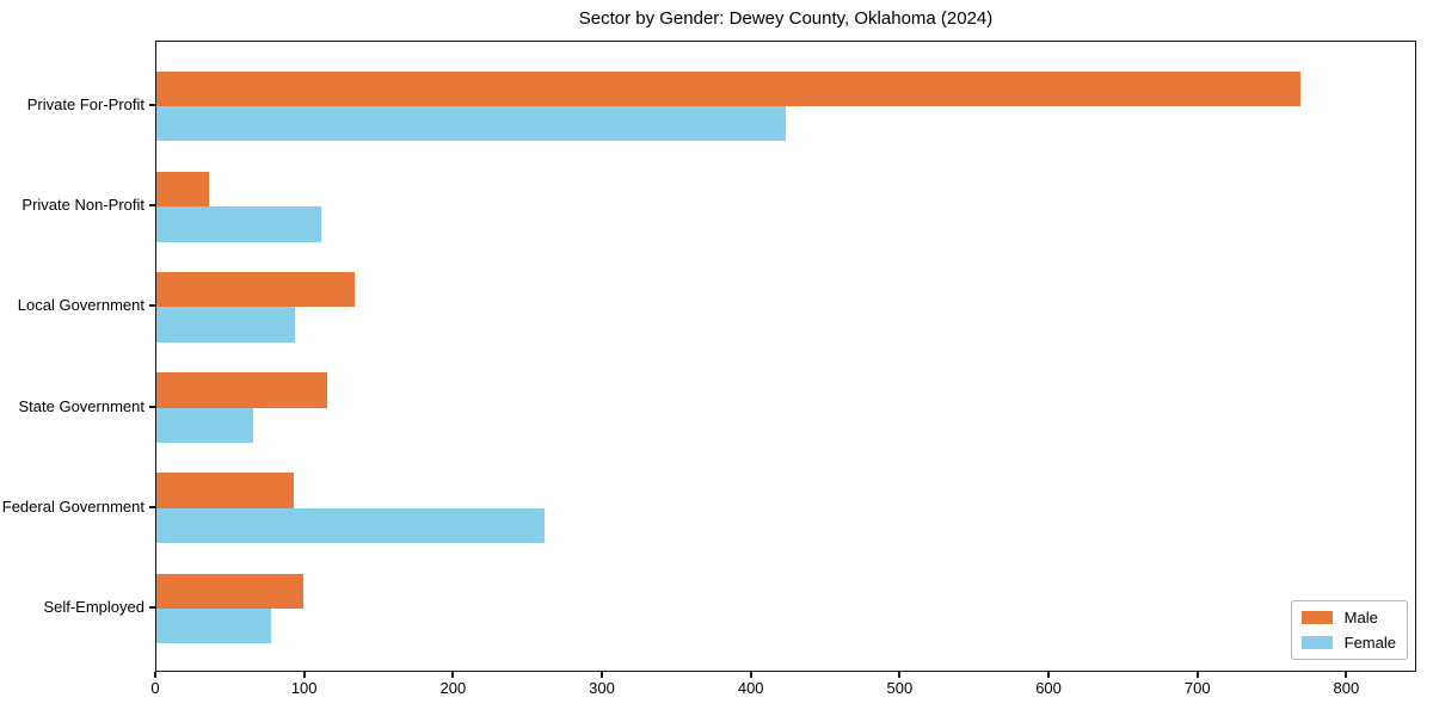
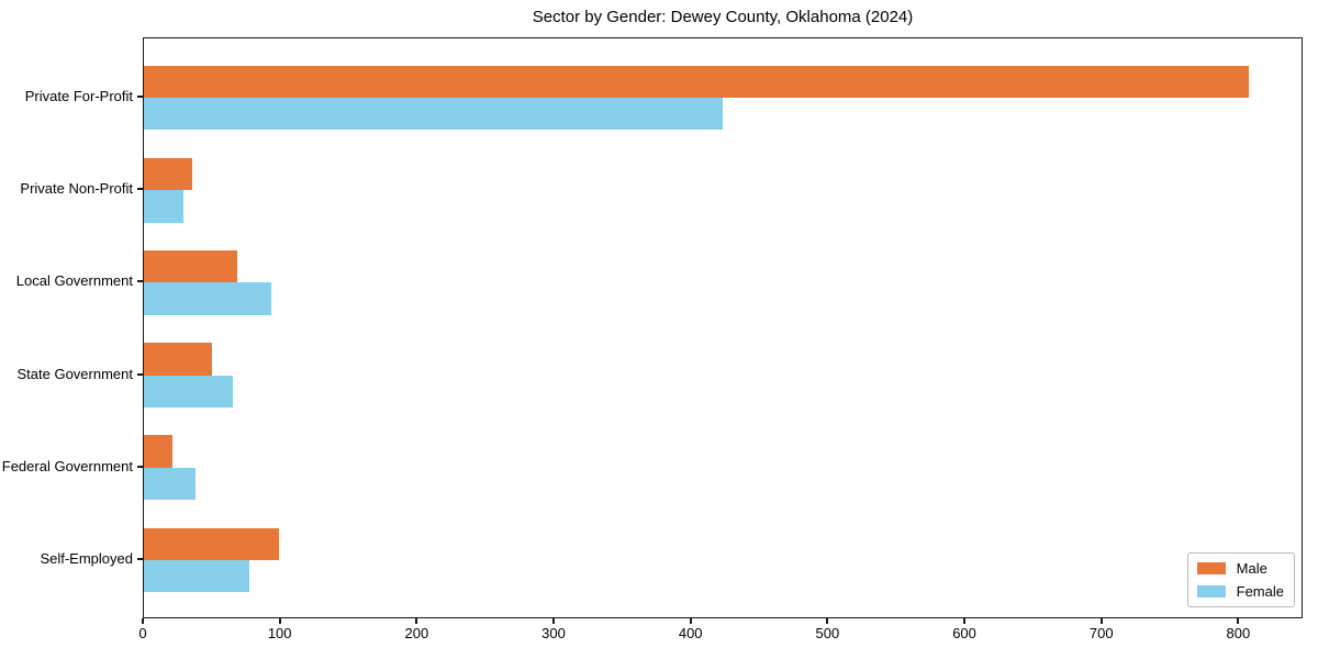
Male/Private For-Profit: 768 -> 807
Female/Private Non-Profit: 111 -> 29
Male/Local Government: 133 -> 68
Male/State Government: 115 -> 50
Male/Federal Government: 92 -> 21
Female/Federal Government: 261 -> 38
